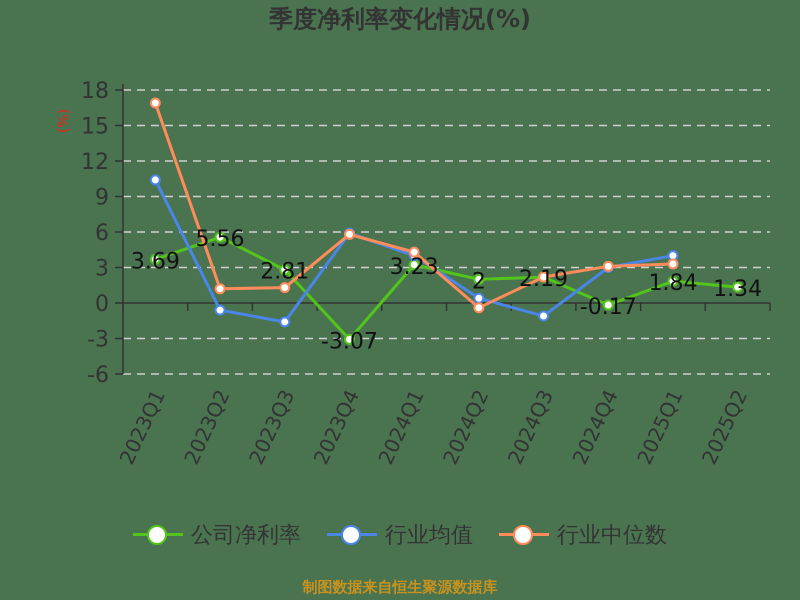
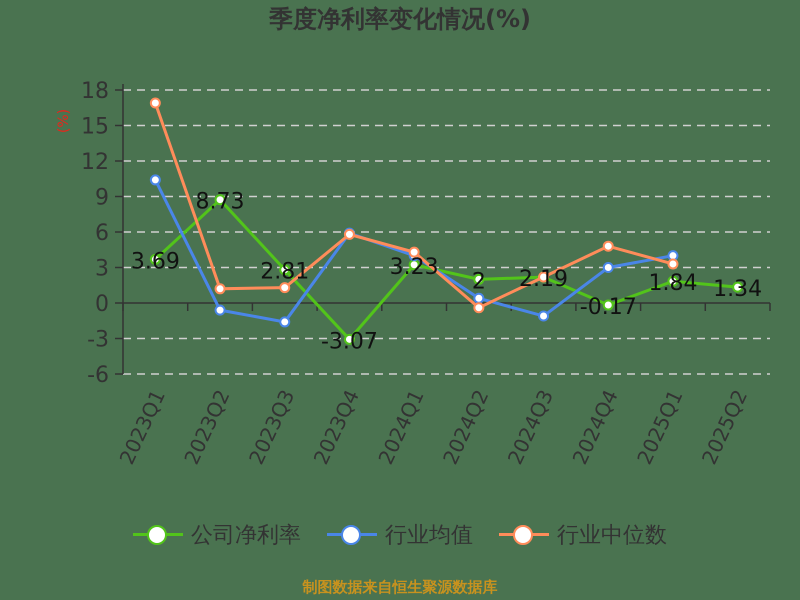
公司净利率/2023Q2: 5.56 -> 8.73
行业中位数/2024Q4: 3.1 -> 4.8
